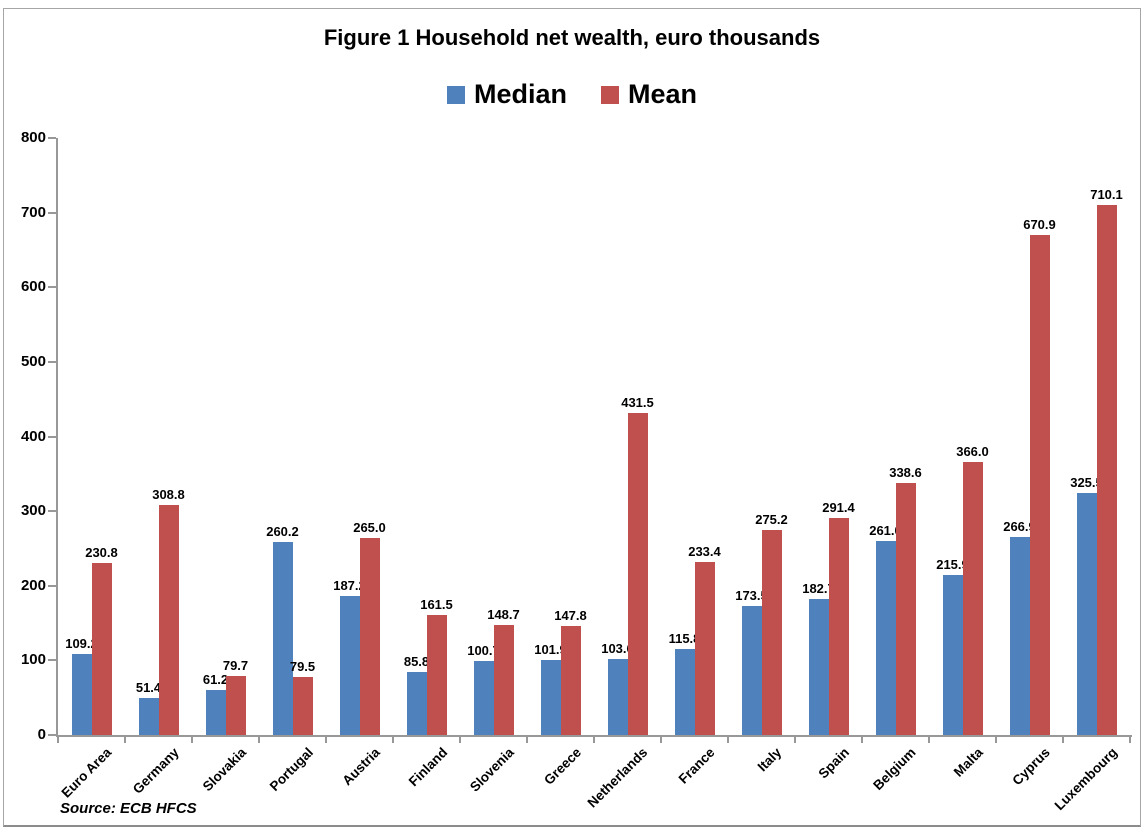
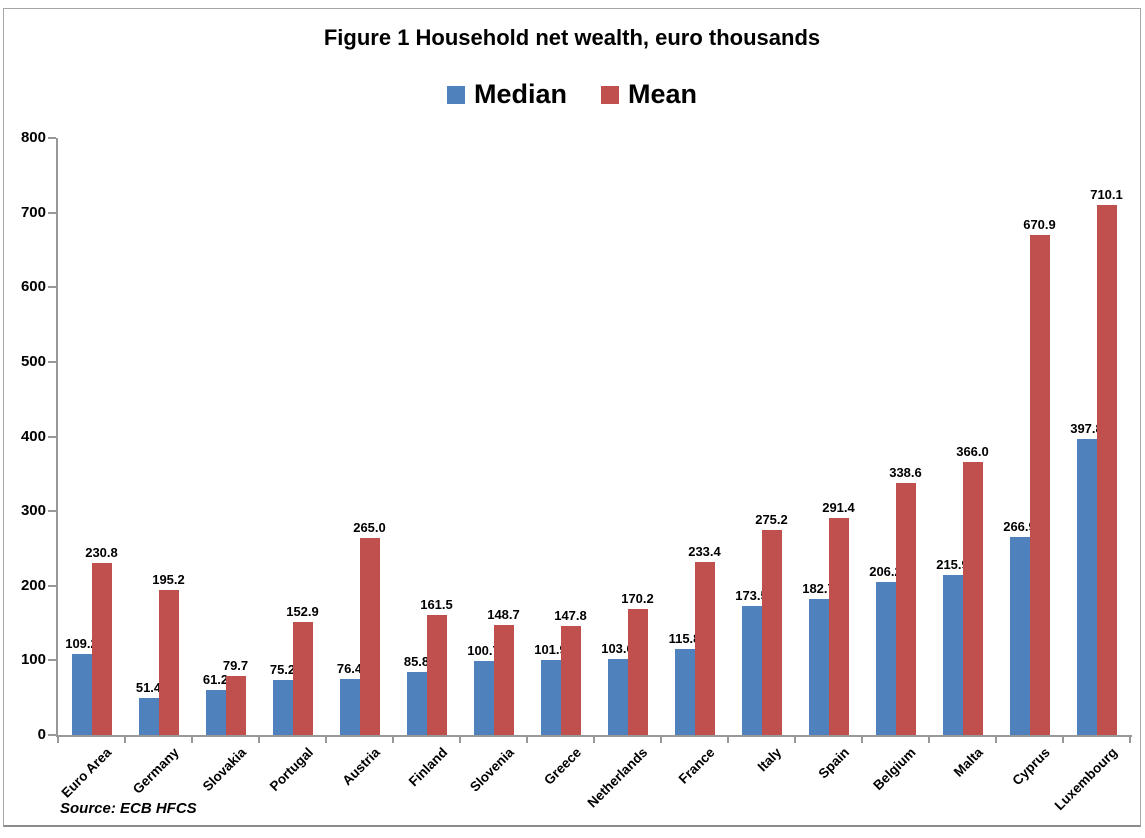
Mean/Germany: 308.8 -> 195.2
Median/Portugal: 260.2 -> 75.2
Mean/Portugal: 79.5 -> 152.9
Median/Austria: 187.2 -> 76.4
Mean/Netherlands: 431.5 -> 170.2
Median/Belgium: 261.0 -> 206.2
Median/Luxembourg: 325.5 -> 397.8
